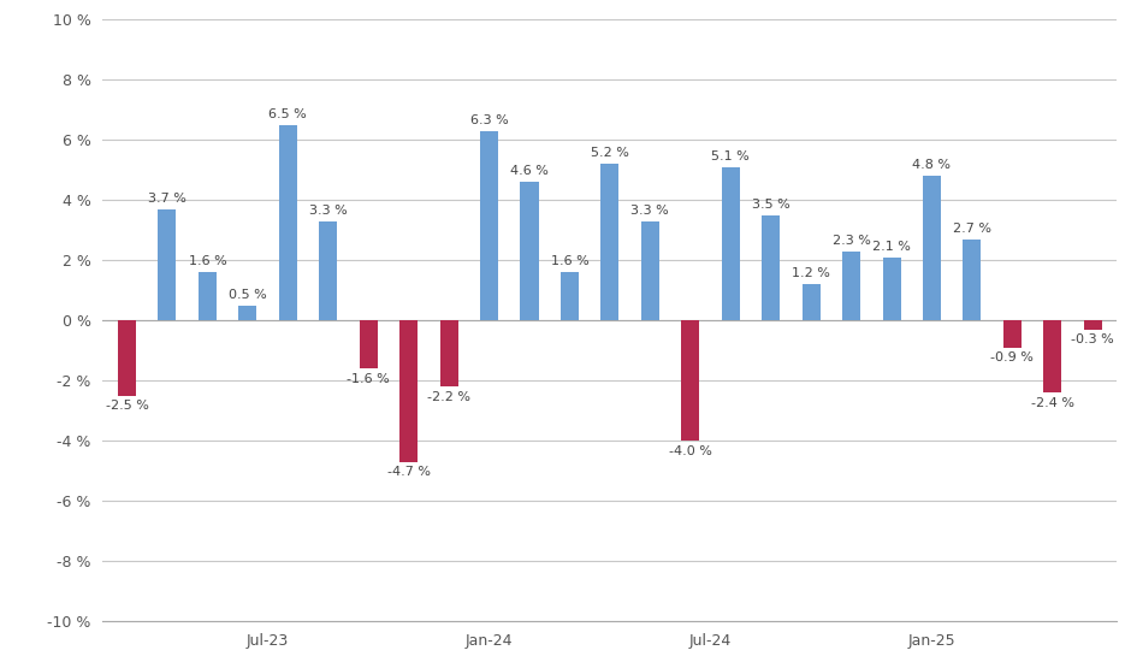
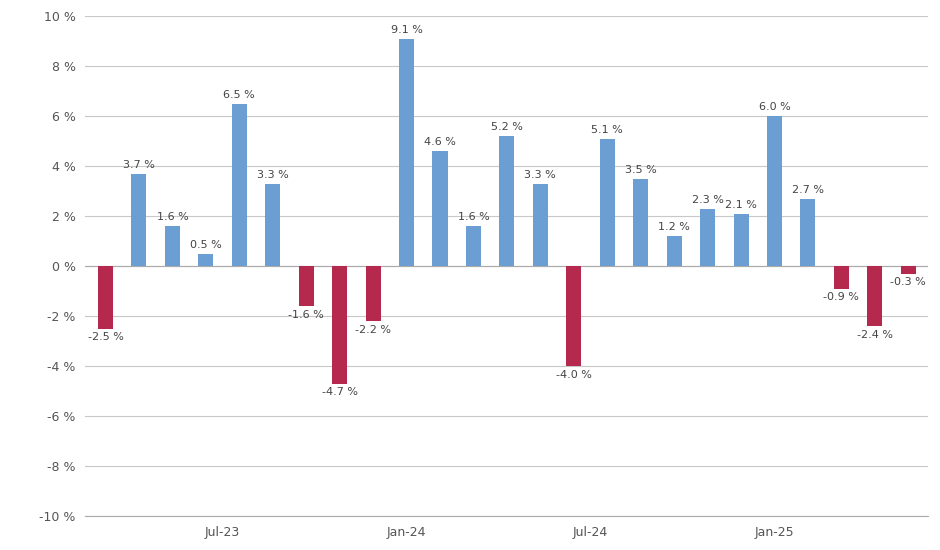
Jan-24: 6.3 -> 9.1
Jan-25: 4.8 -> 6.0
